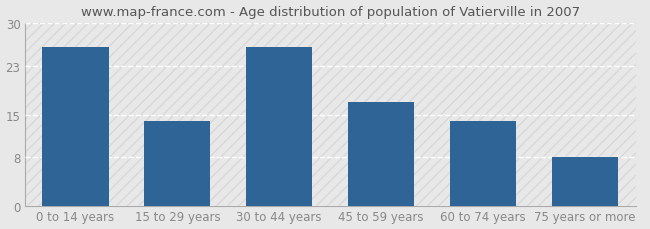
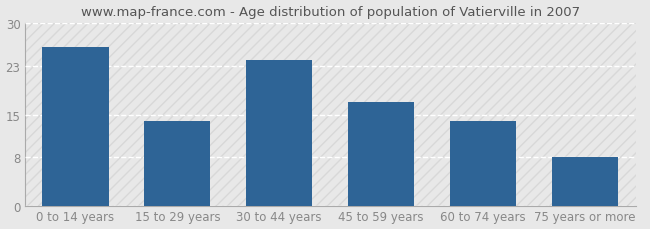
30 to 44 years: 26 -> 24
